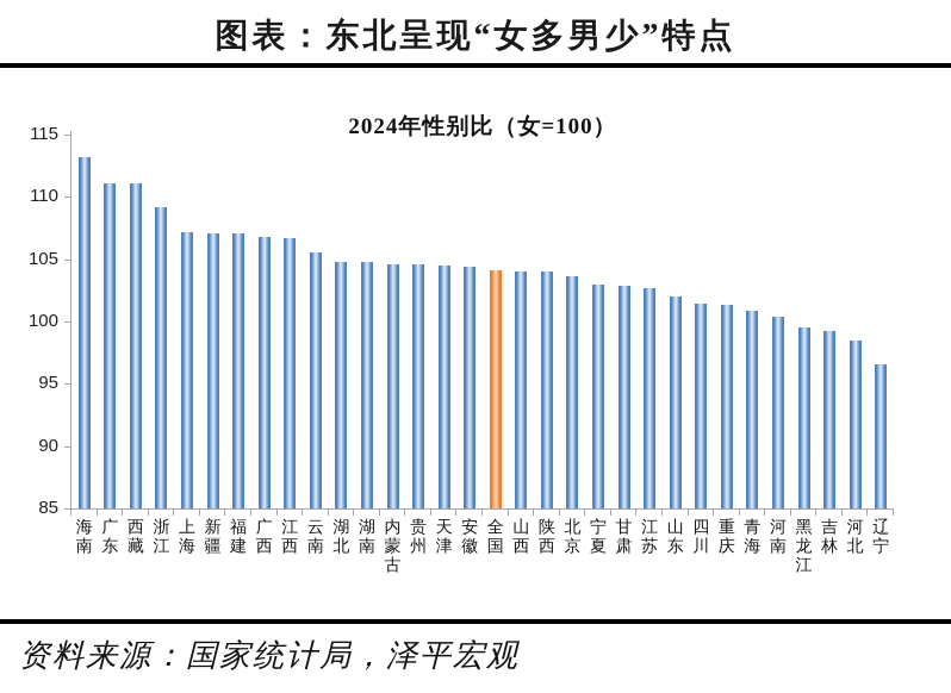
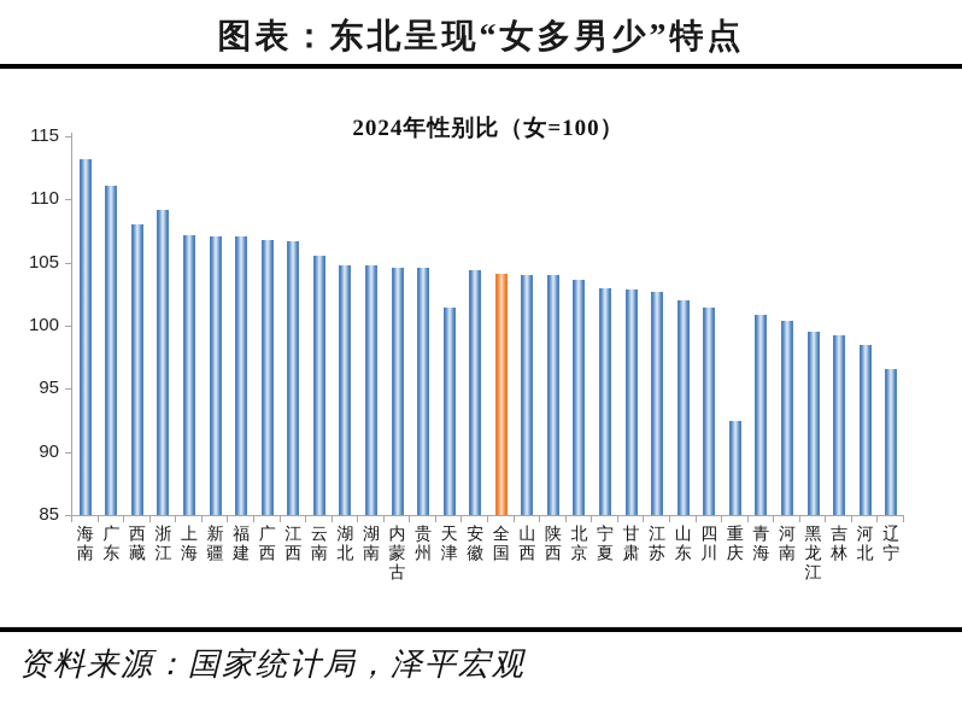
西藏: 111.1 -> 108.0
天津: 104.5 -> 101.4
重庆: 101.3 -> 92.5
